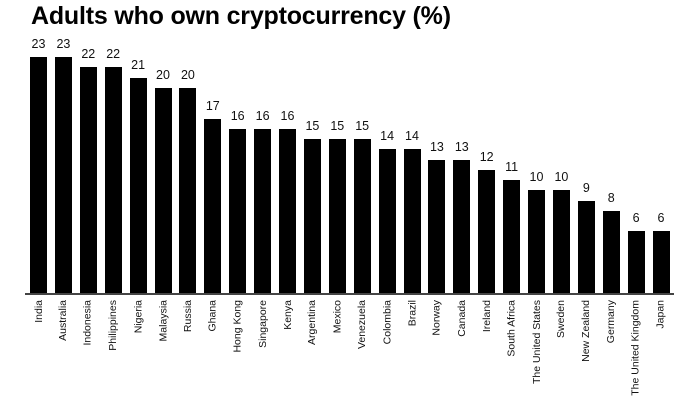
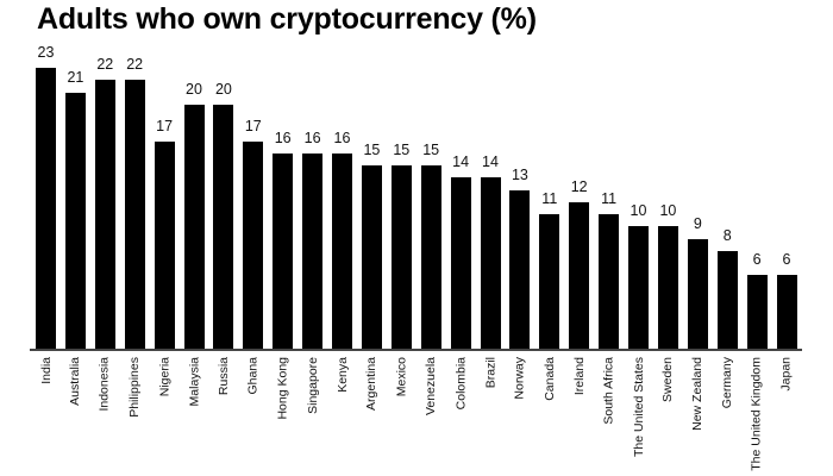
Australia: 23 -> 21
Nigeria: 21 -> 17
Canada: 13 -> 11
